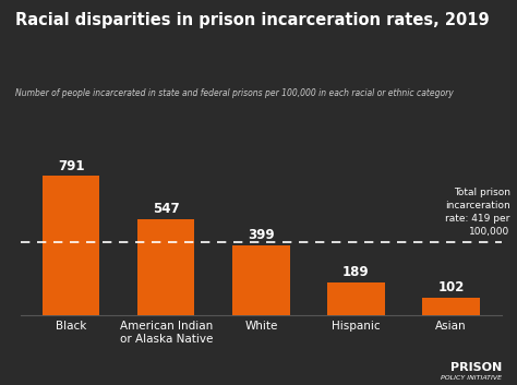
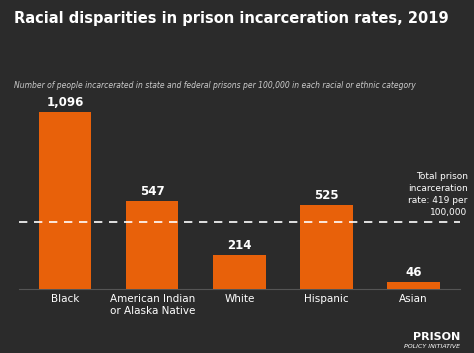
Black: 791 -> 1,096
White: 399 -> 214
Hispanic: 189 -> 525
Asian: 102 -> 46
